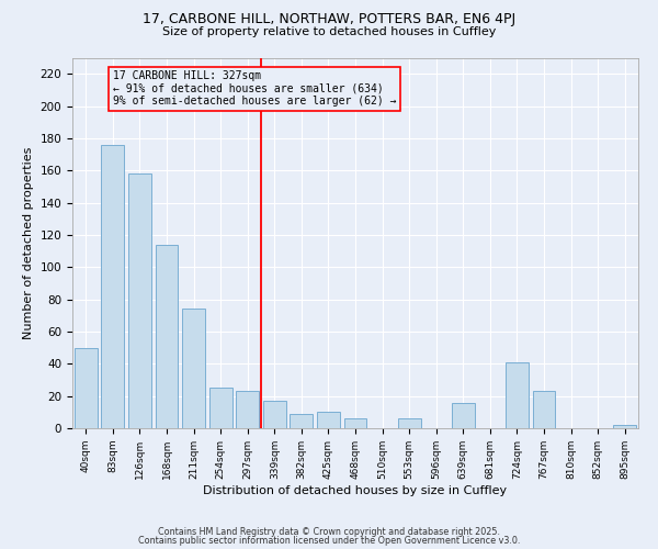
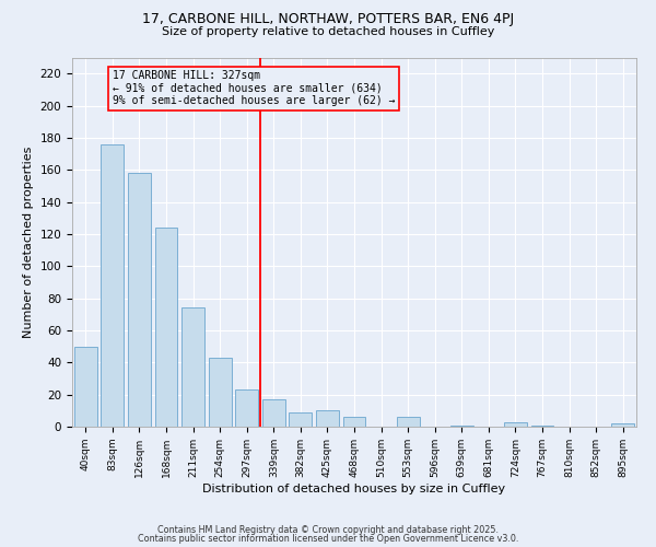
168sqm: 114 -> 124
254sqm: 25 -> 43
639sqm: 16 -> 1
724sqm: 41 -> 3
767sqm: 23 -> 1
